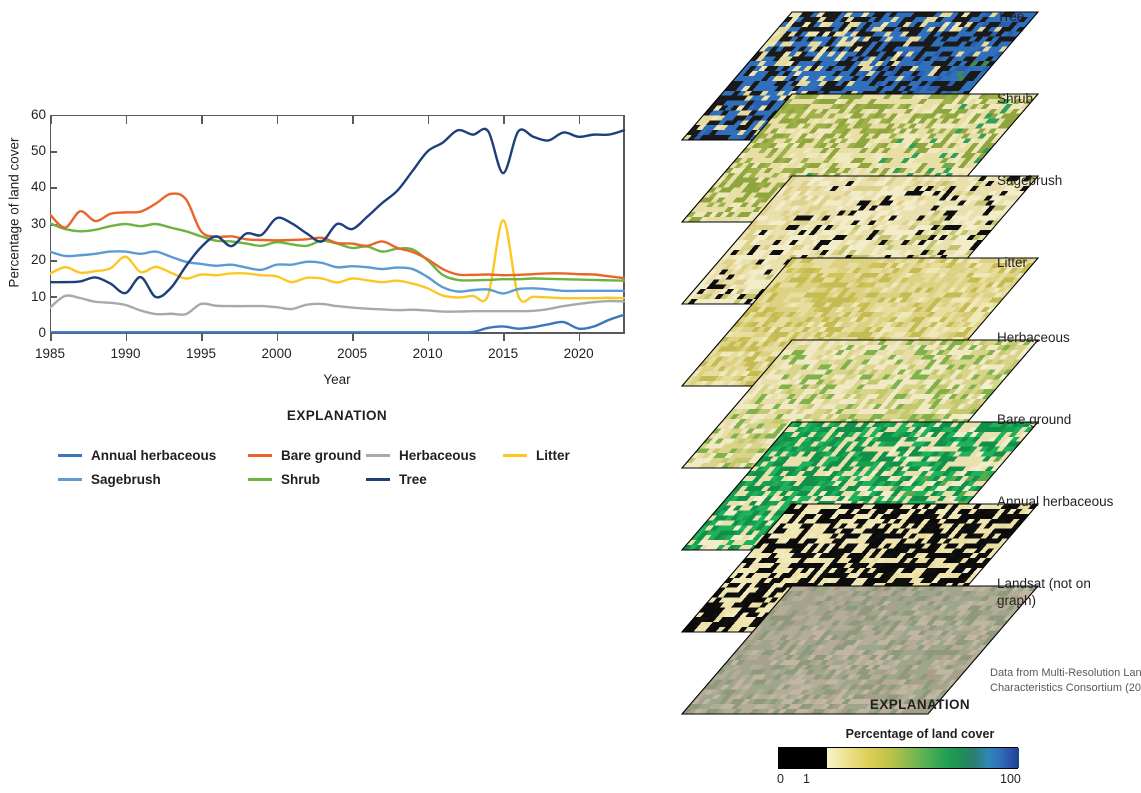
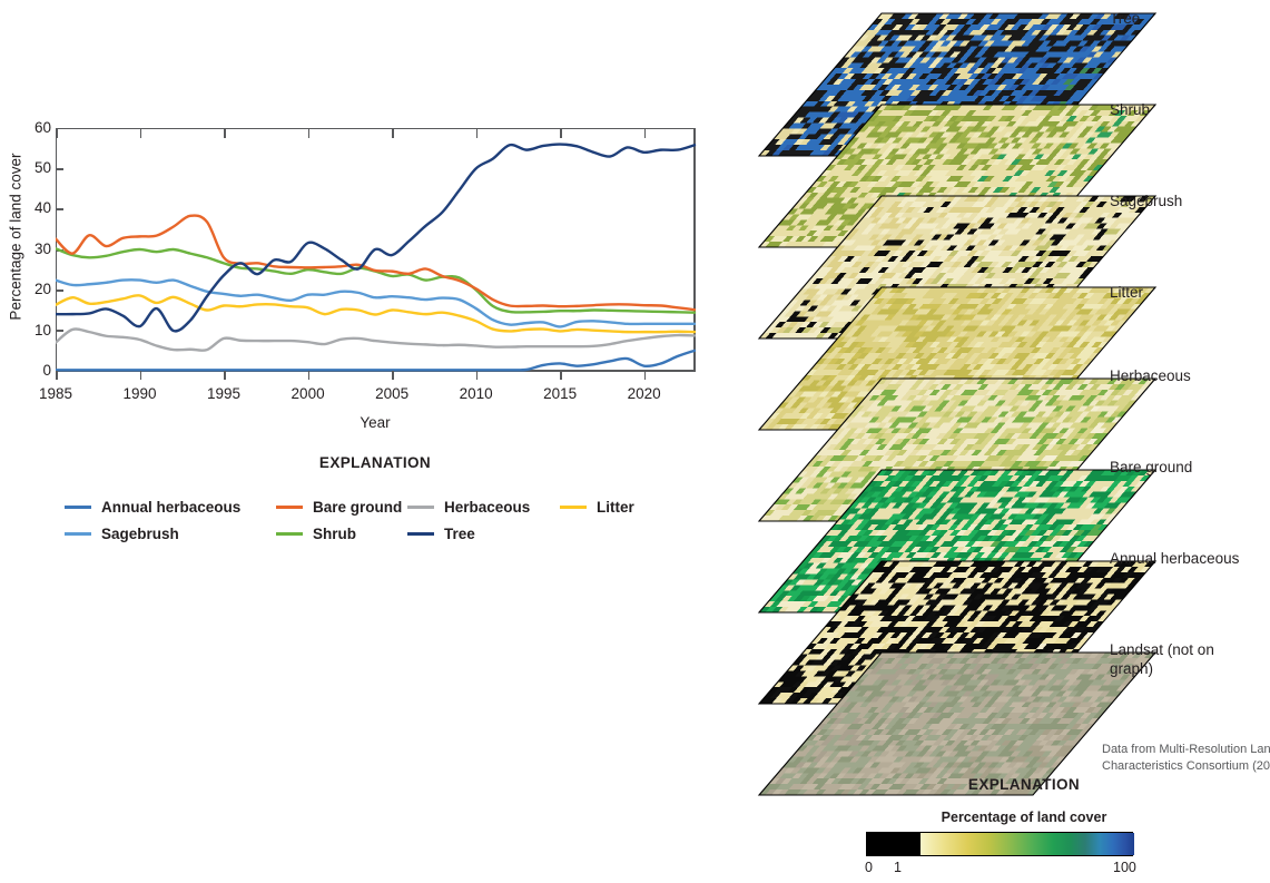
Litter/1990: 21 -> 19
Litter/2015: 31 -> 10
Tree/2015: 44 -> 56
